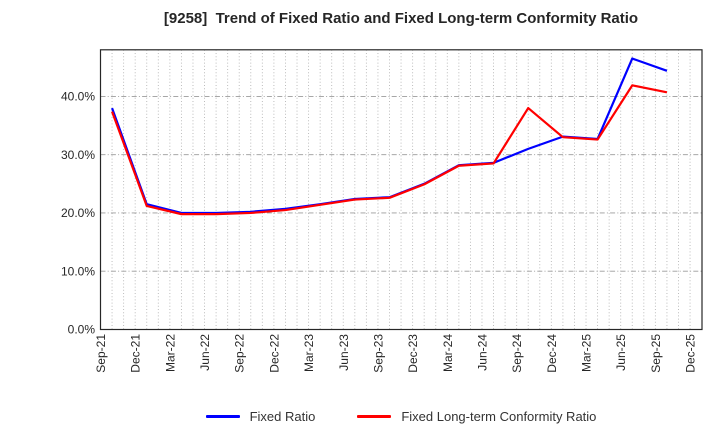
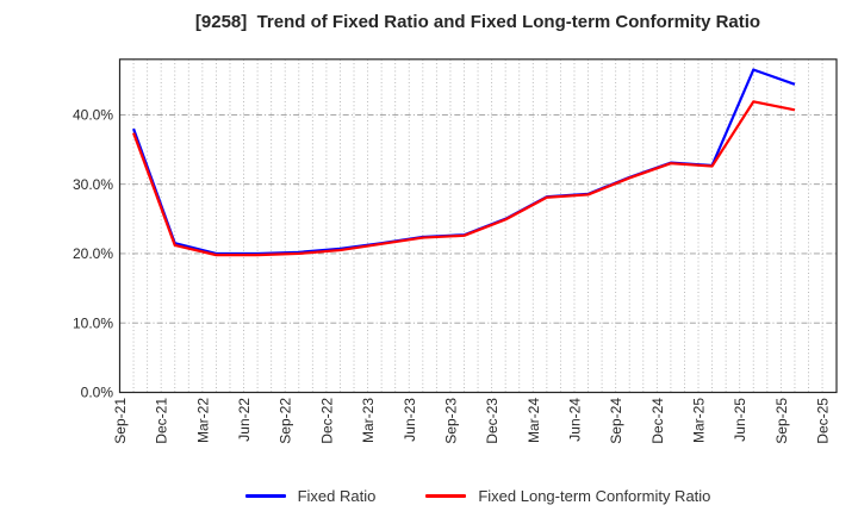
Fixed Long-term Conformity Ratio/Sep-24: 38% -> 31%
